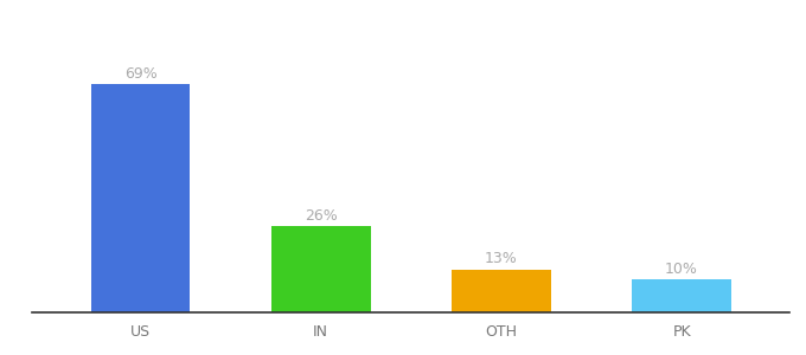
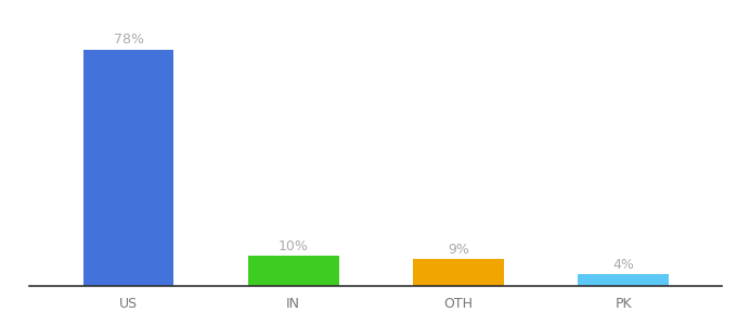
US: 69% -> 78%
IN: 26% -> 10%
OTH: 13% -> 9%
PK: 10% -> 4%
